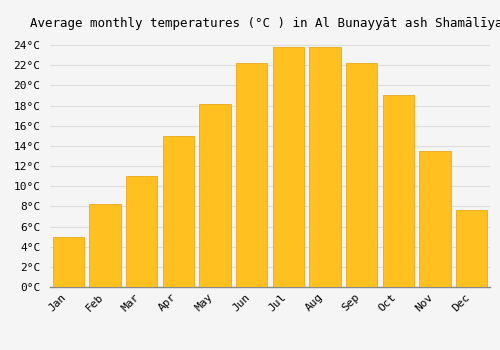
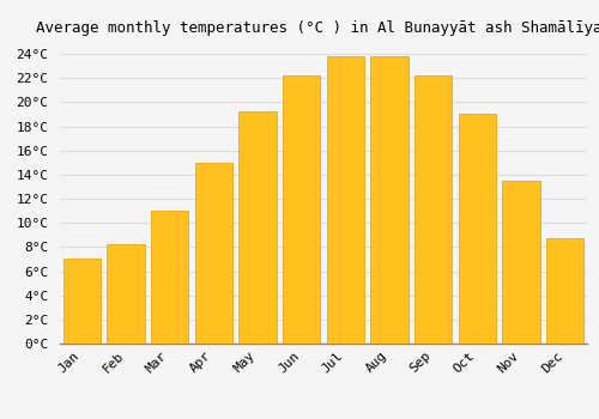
Jan: 5.0°C -> 7.0°C
May: 18.2°C -> 19.2°C
Dec: 7.6°C -> 8.7°C
